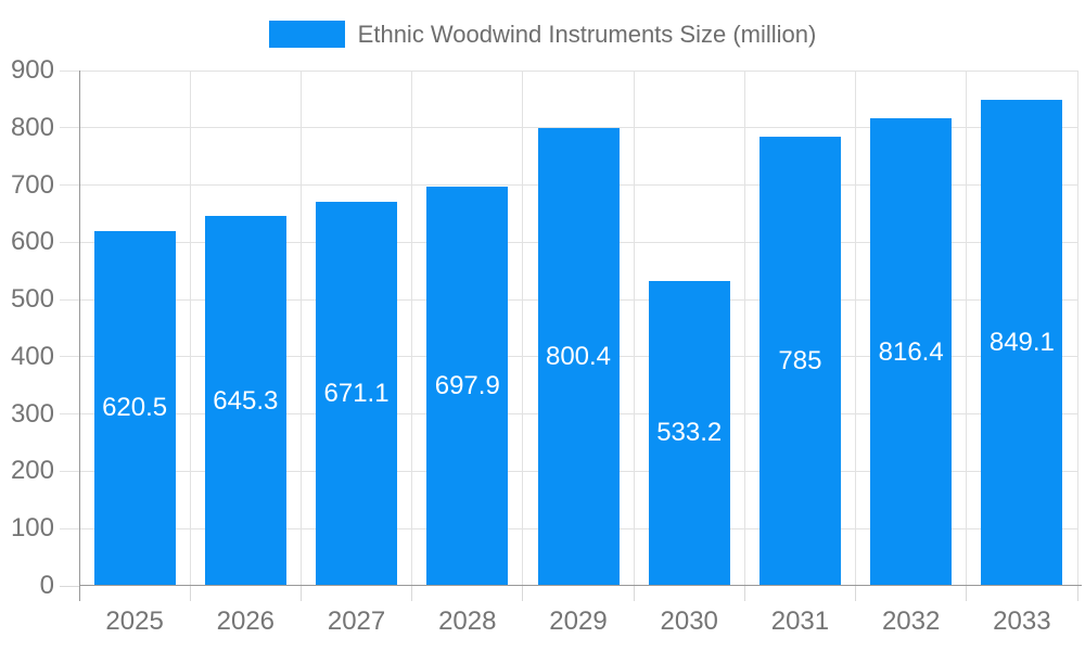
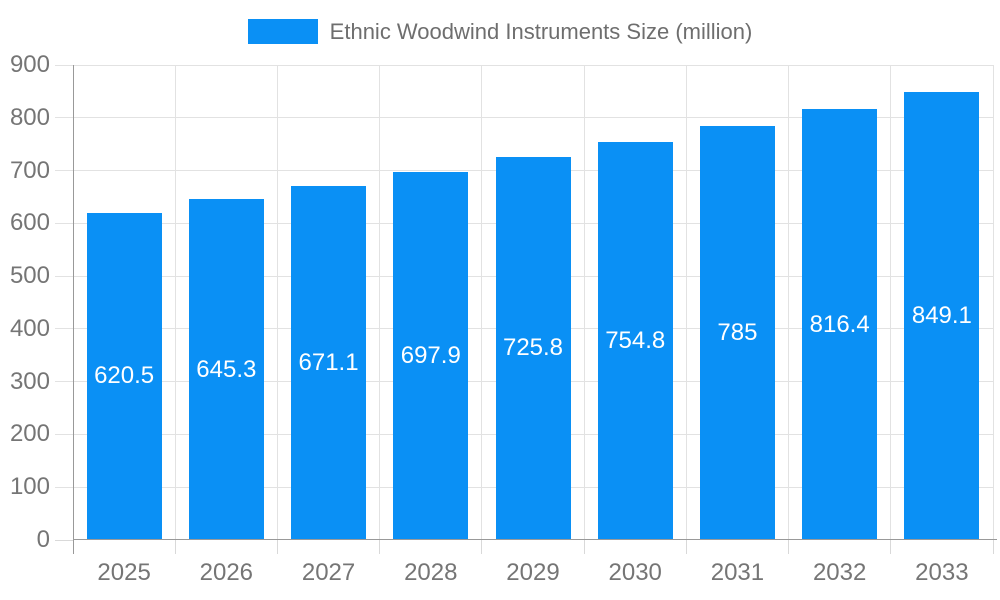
2029: 800.4 -> 725.8
2030: 533.2 -> 754.8
